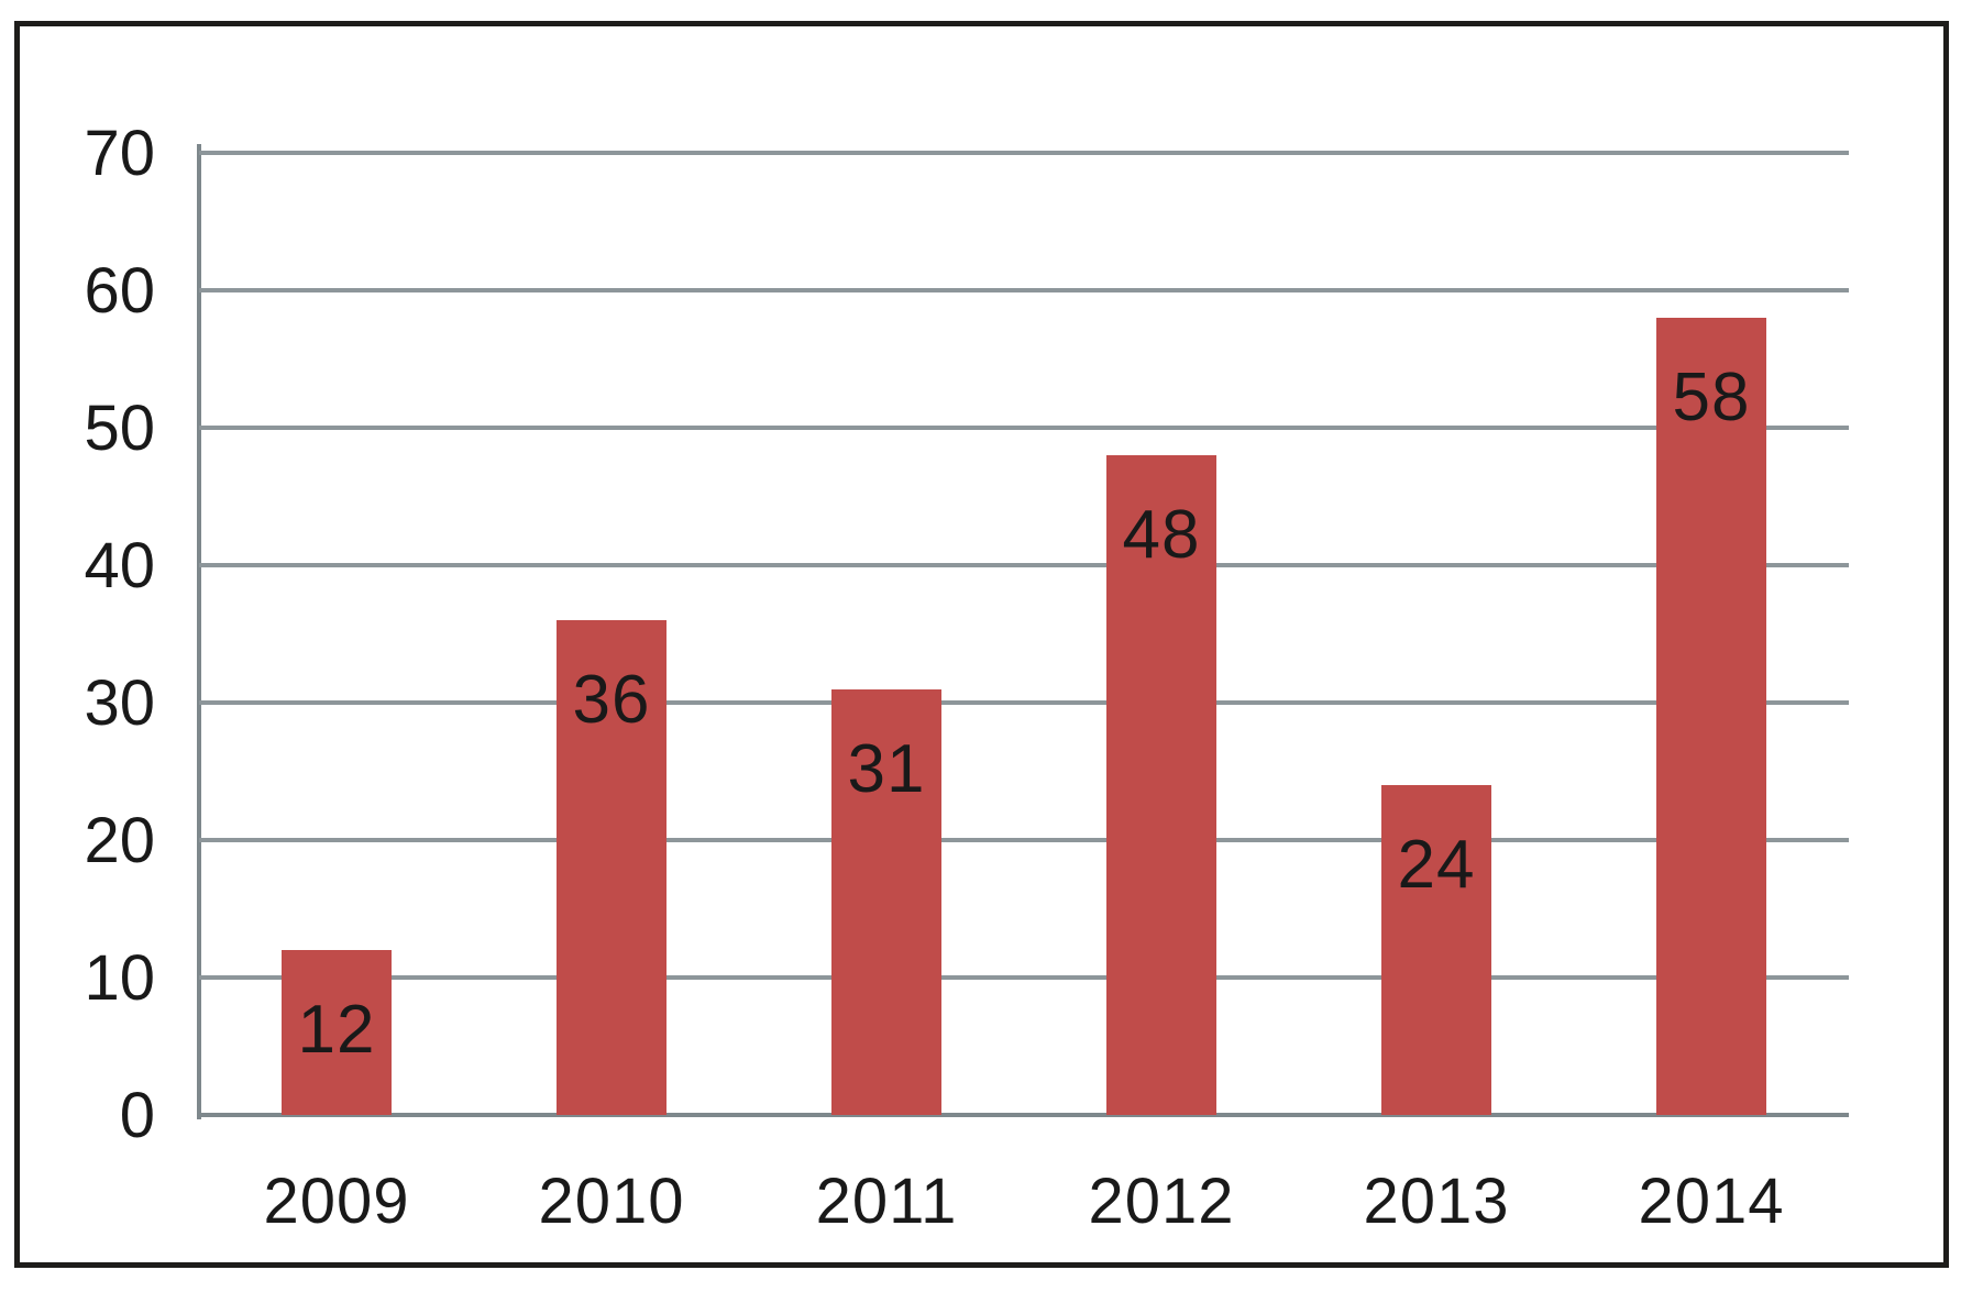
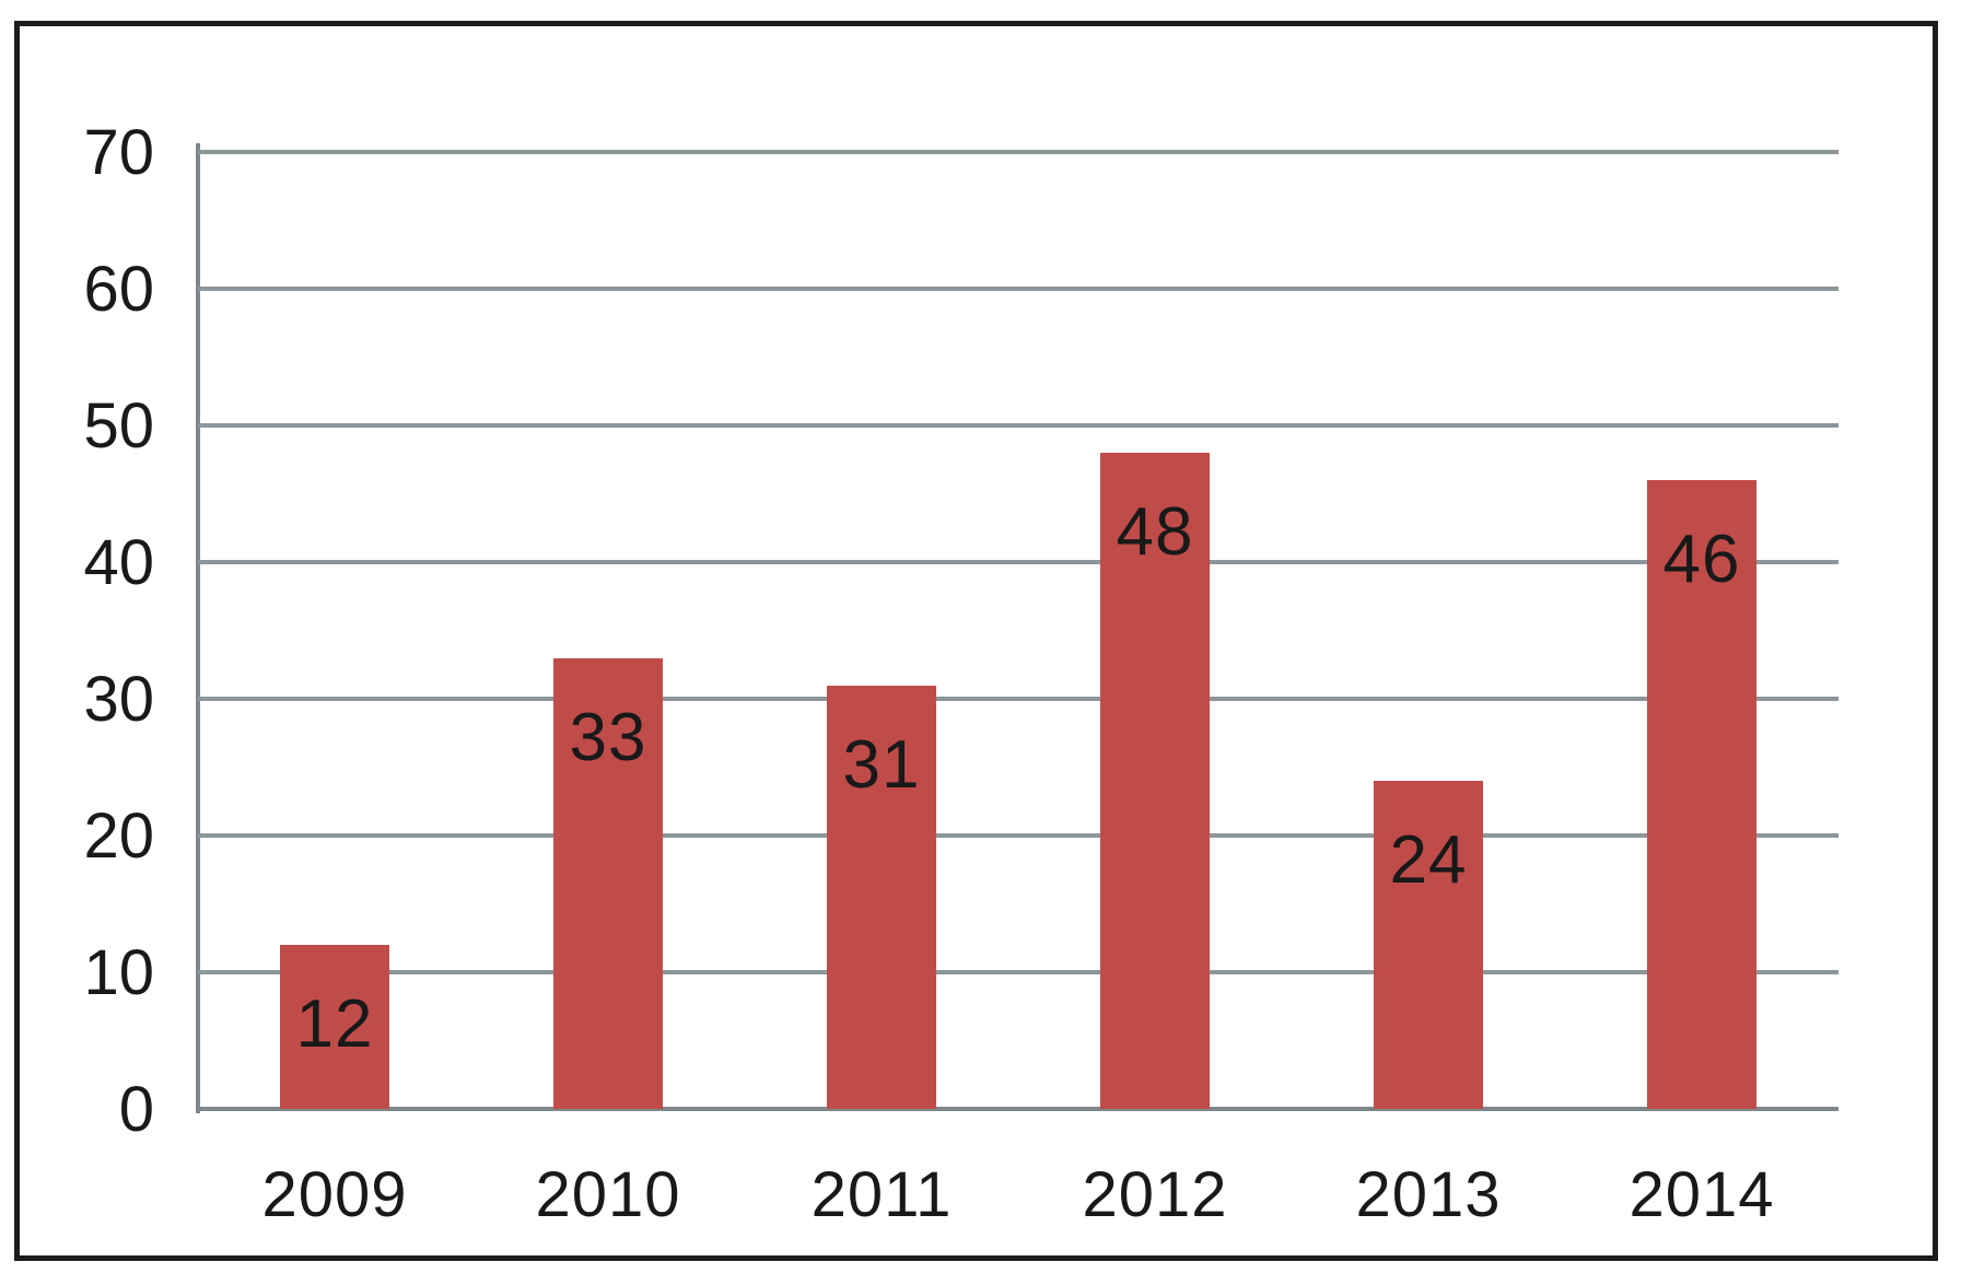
2010: 36 -> 33
2014: 58 -> 46
